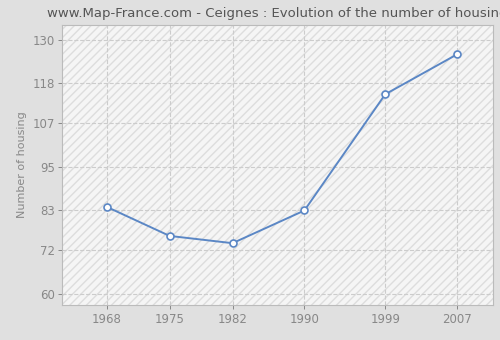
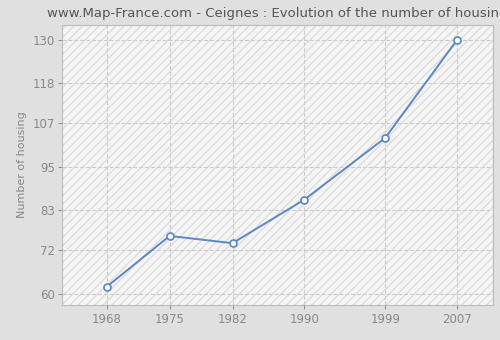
1968: 84 -> 62
1990: 83 -> 86
1999: 115 -> 103
2007: 126 -> 130
